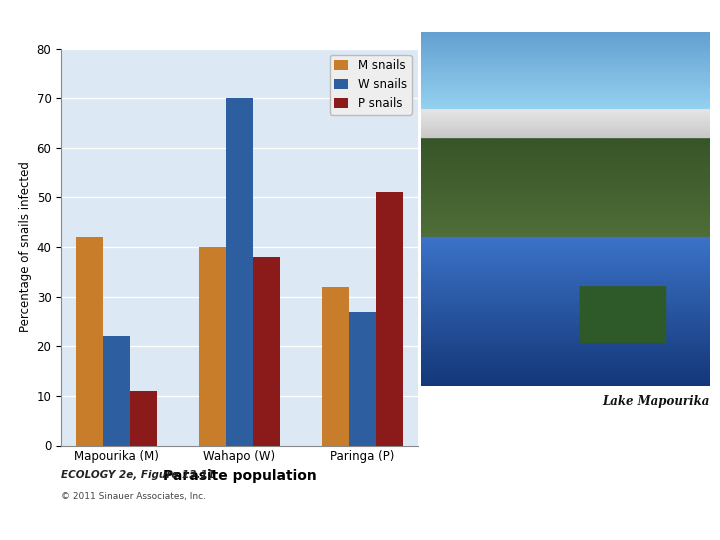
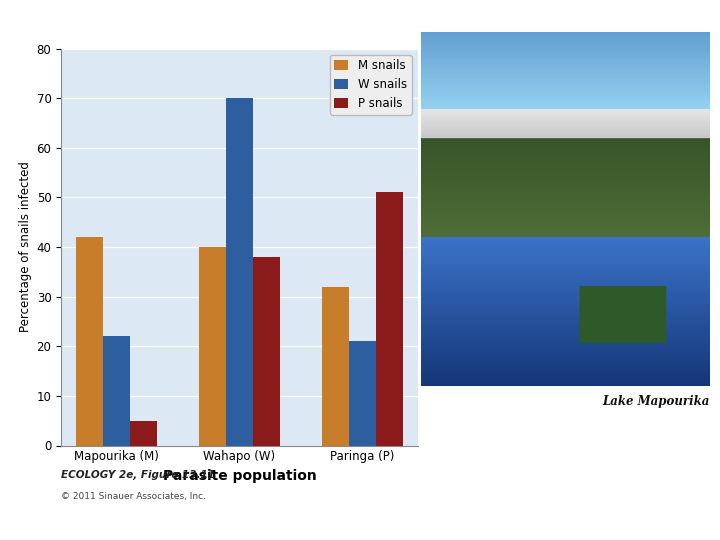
P snails/Mapourika (M): 11 -> 5
W snails/Paringa (P): 27 -> 21
